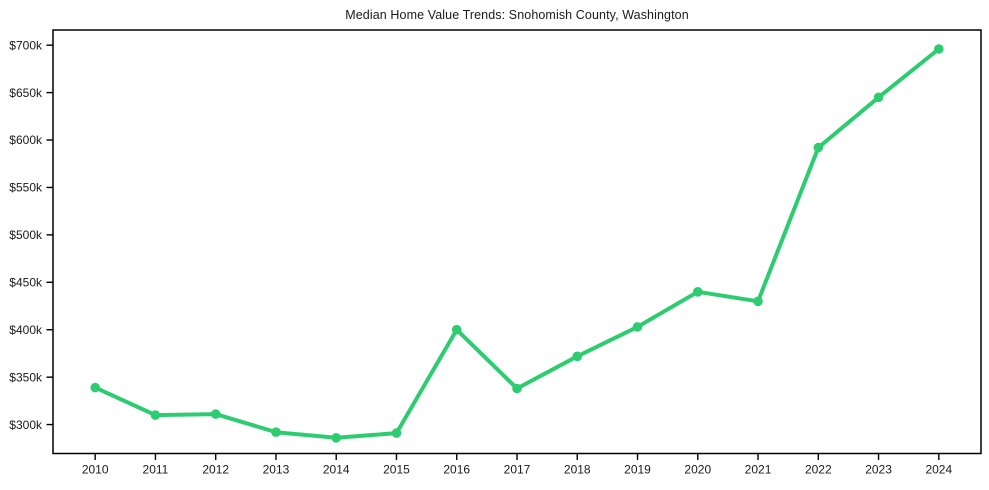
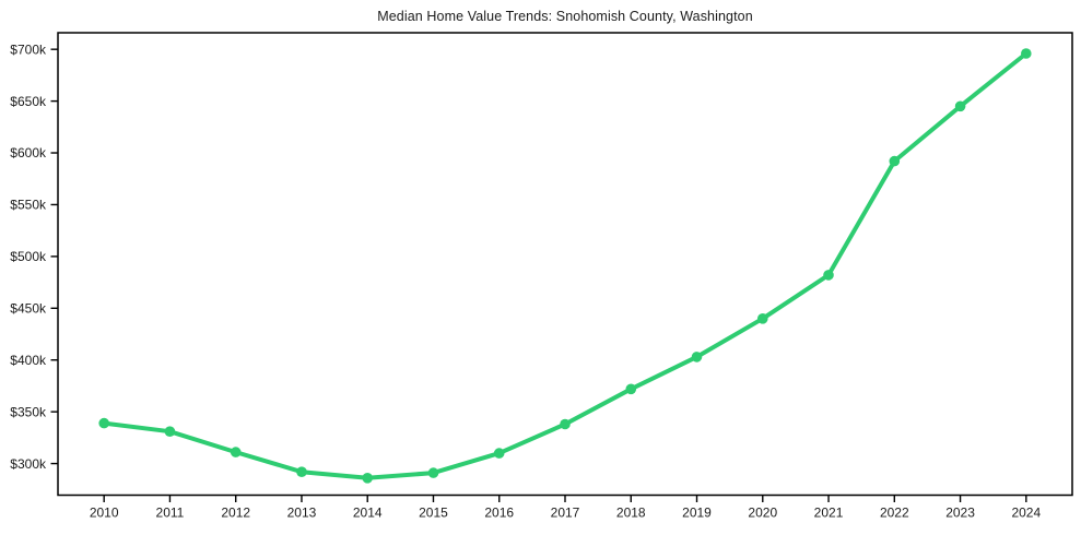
2011: $310k -> $330k
2016: $400k -> $310k
2021: $430k -> $480k
